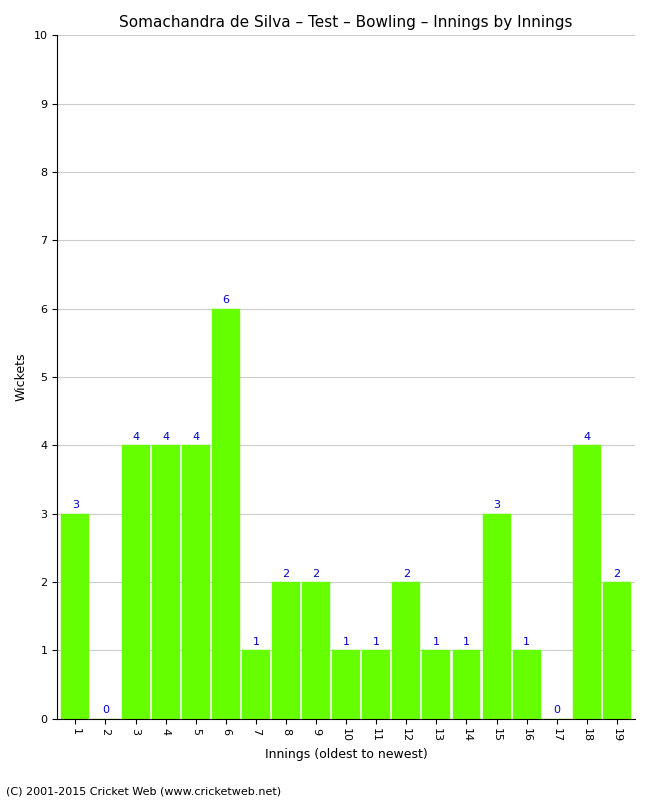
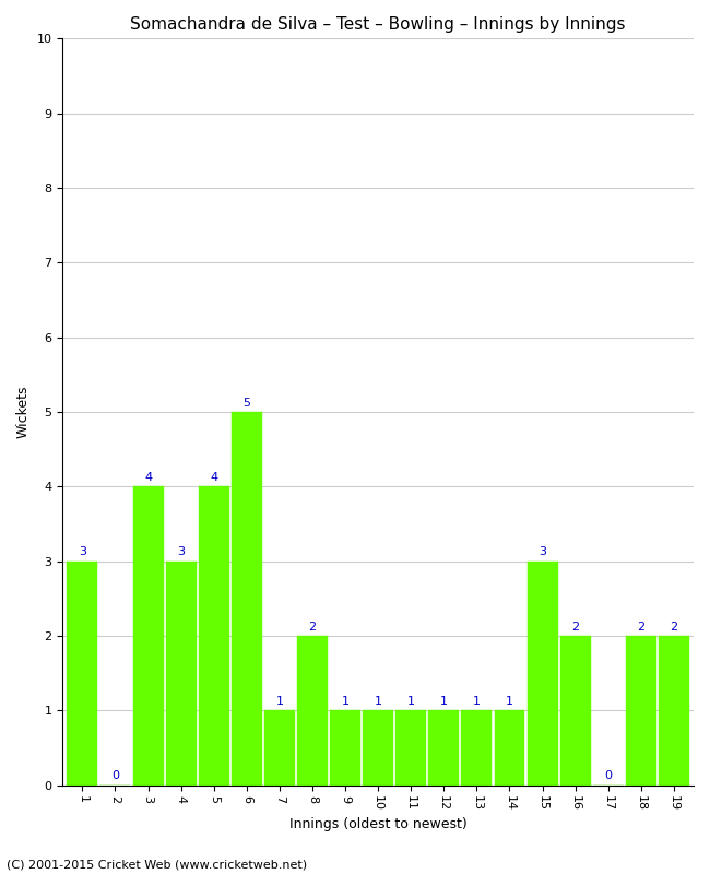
4: 4 -> 3
6: 6 -> 5
9: 2 -> 1
12: 2 -> 1
16: 1 -> 2
18: 4 -> 2
